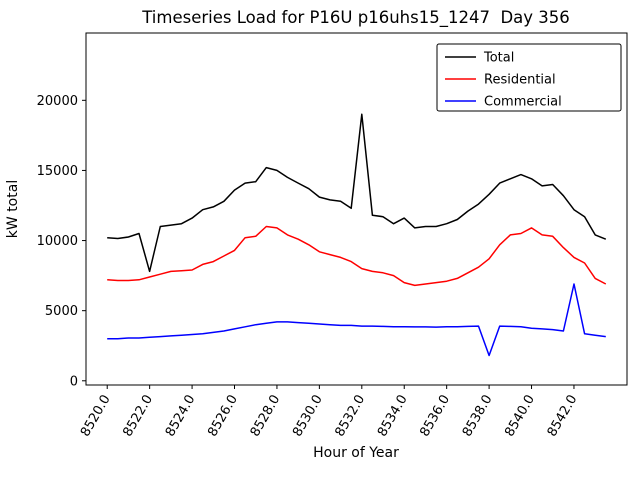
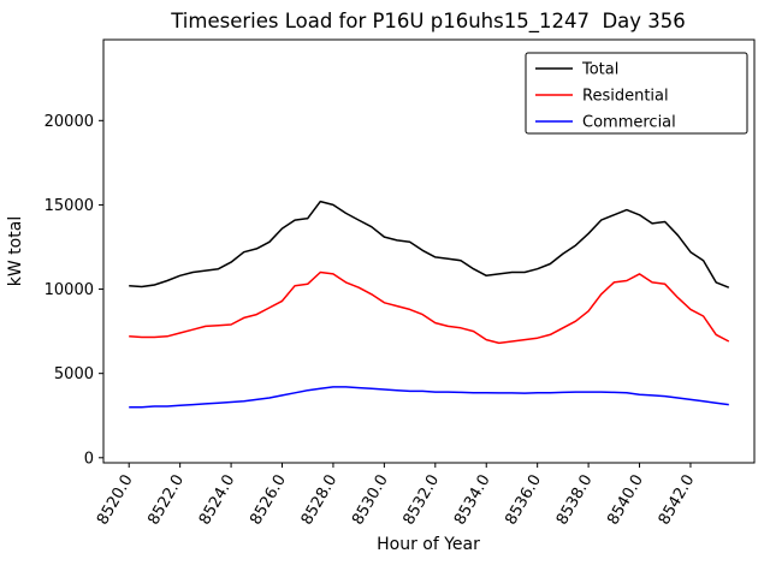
Total/8522.0: 7800 -> 10800
Total/8532.0: 19000 -> 11900
Total/8534.0: 11600 -> 10800
Commercial/8538.0: 1800 -> 3900
Commercial/8542.0: 6900 -> 3400
